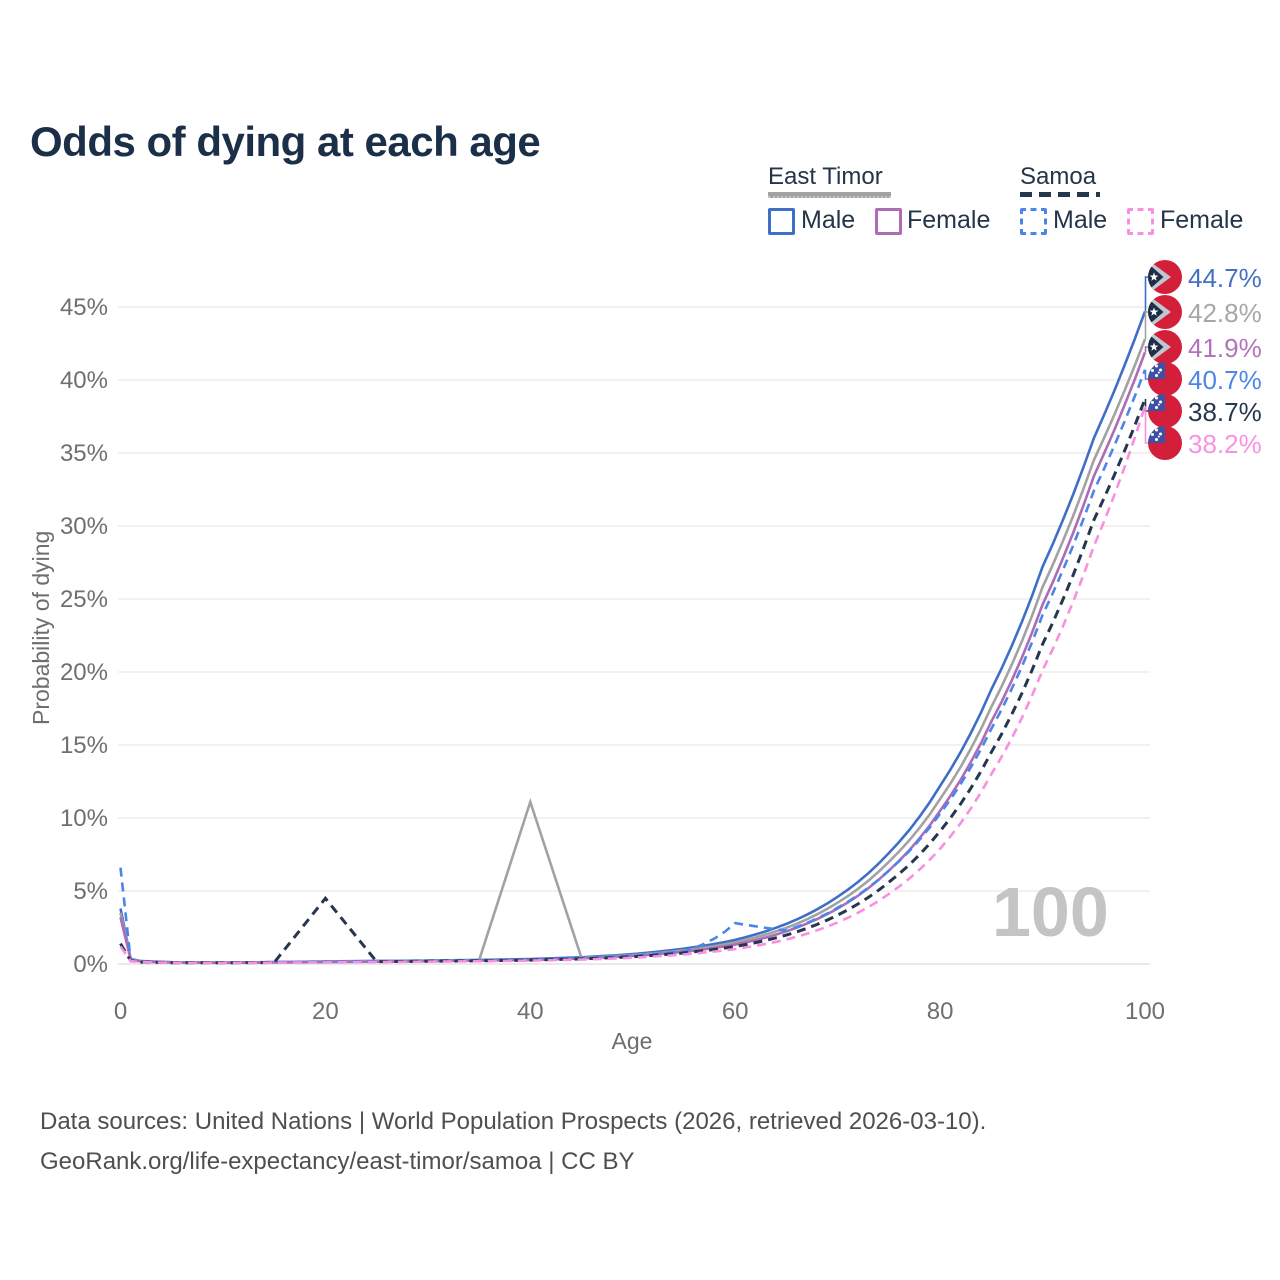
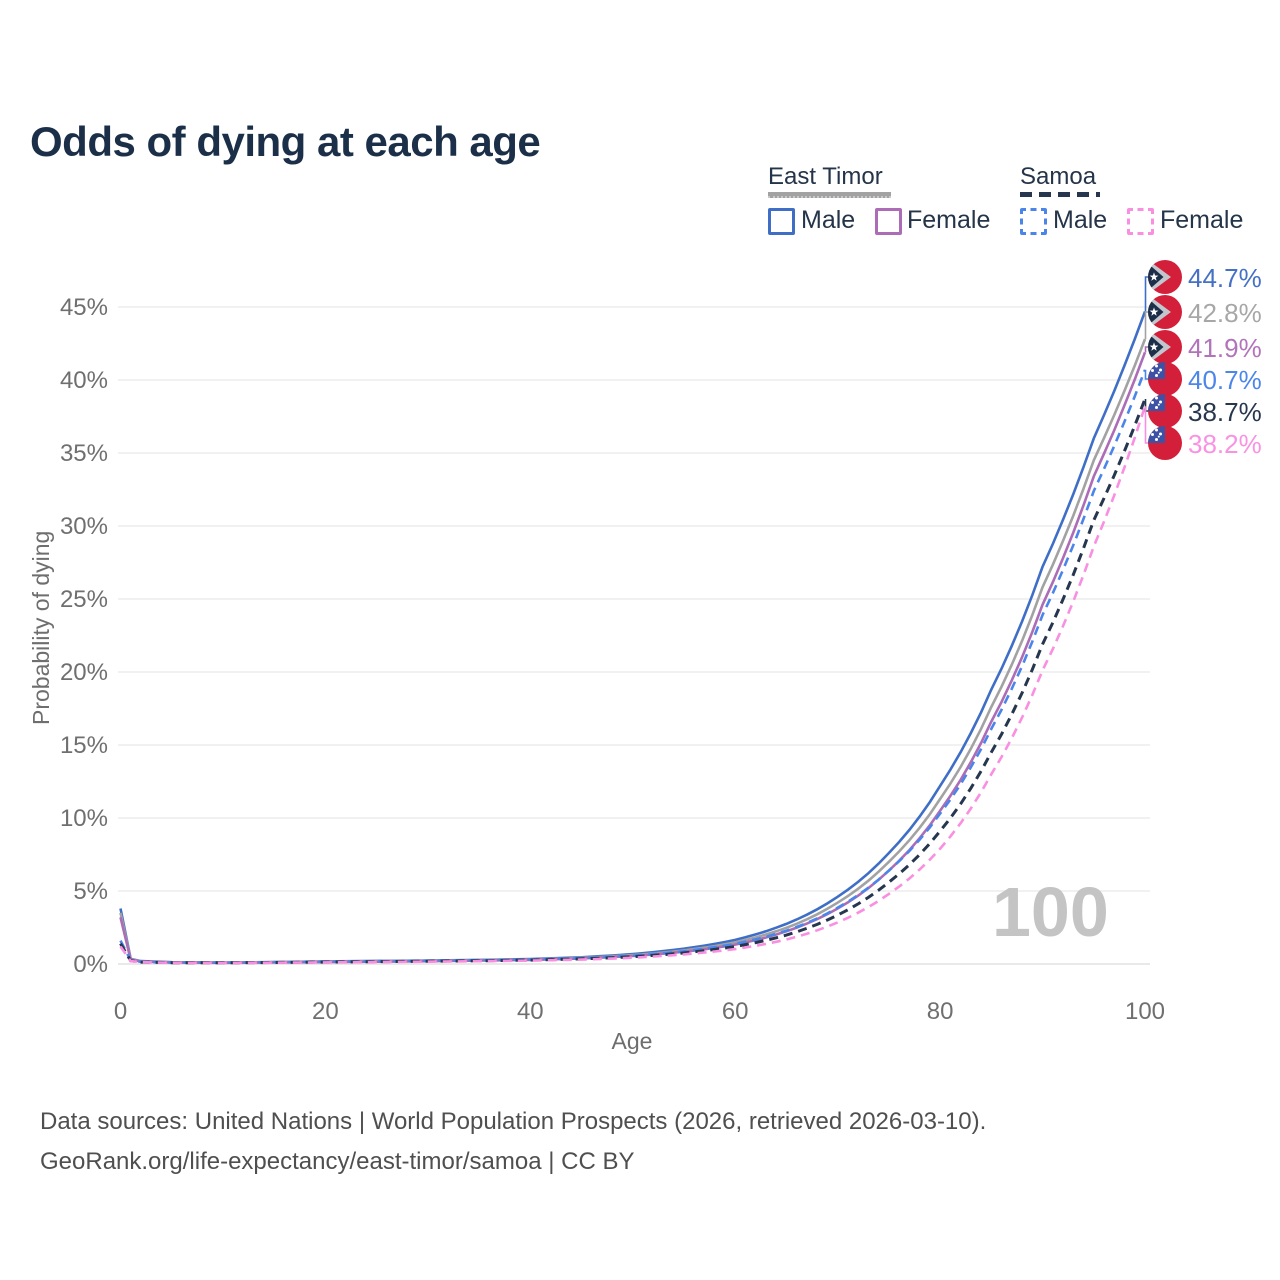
Samoa Male/0: 6.6% -> 1.6%
Samoa/20: 4.5% -> 0.1%
East Timor/40: 11.1% -> 0.3%
Samoa Male/60: 2.8% -> 1.4%
